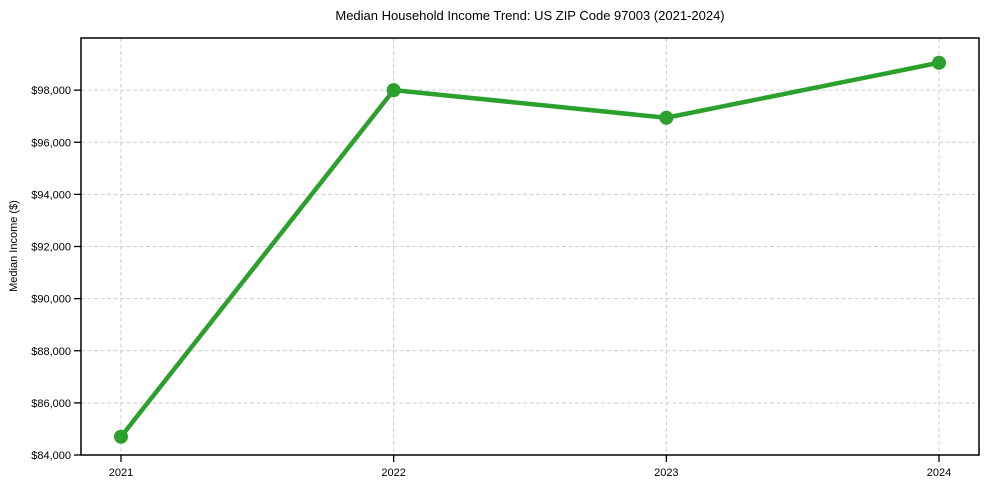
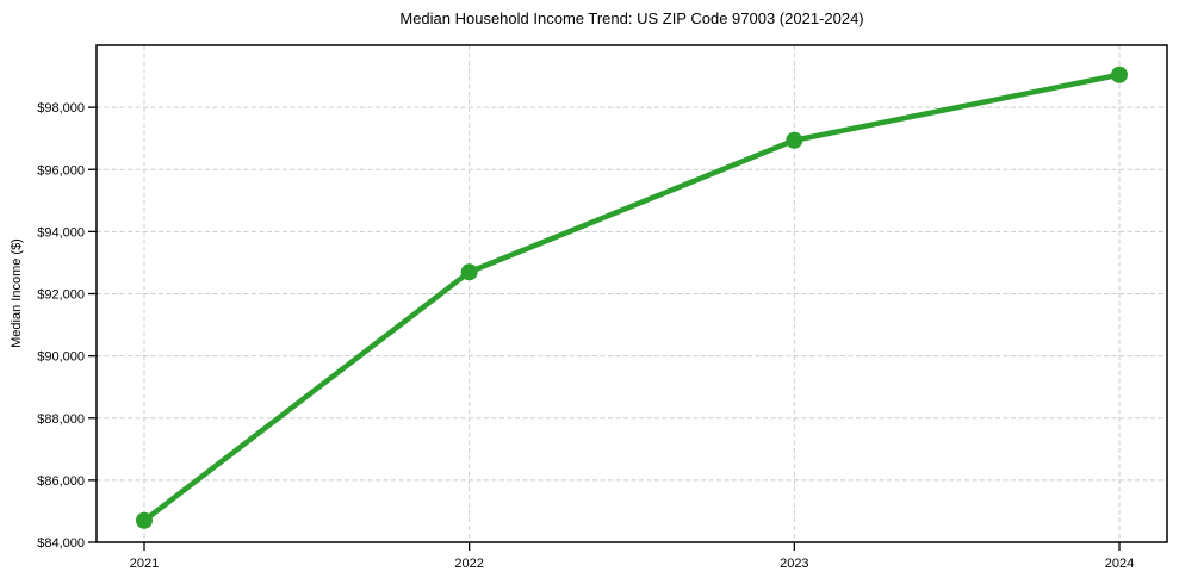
2022: $98000 -> $92700
